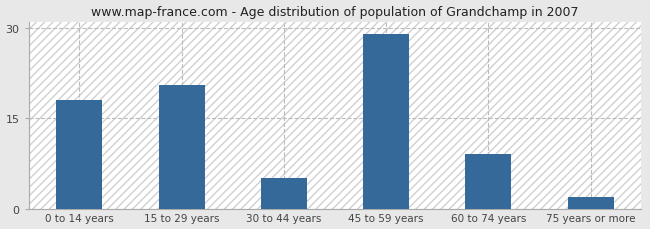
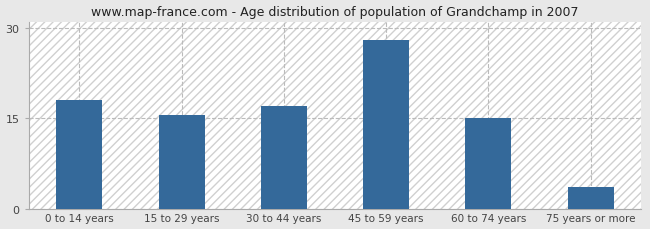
15 to 29 years: 20.4 -> 15.5
30 to 44 years: 5.0 -> 17.0
45 to 59 years: 29.0 -> 28.0
60 to 74 years: 9.0 -> 15.0
75 years or more: 2.0 -> 3.5
